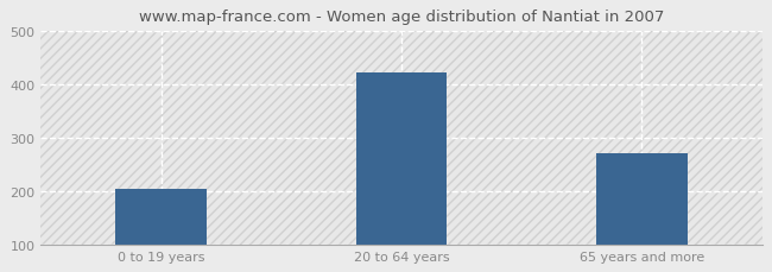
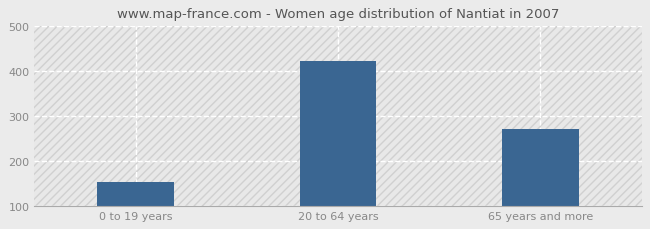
0 to 19 years: 205 -> 152
